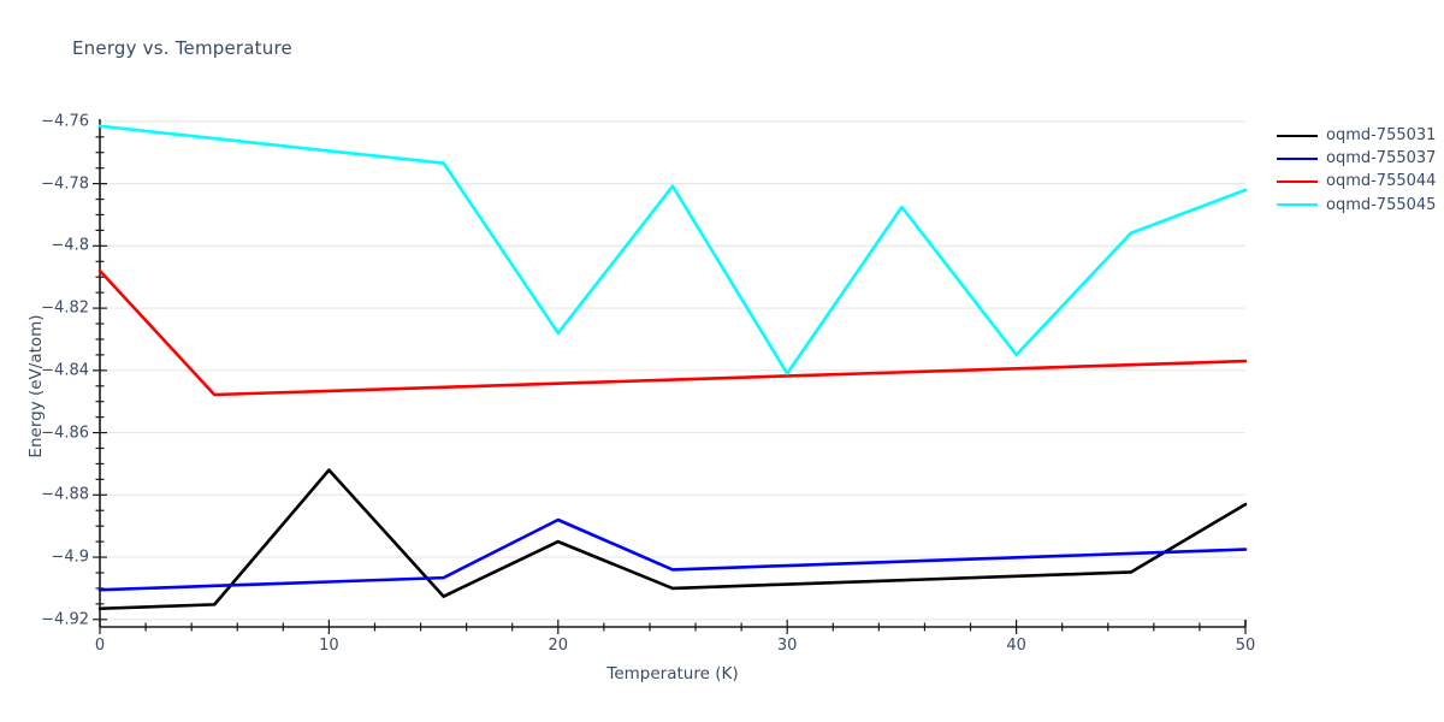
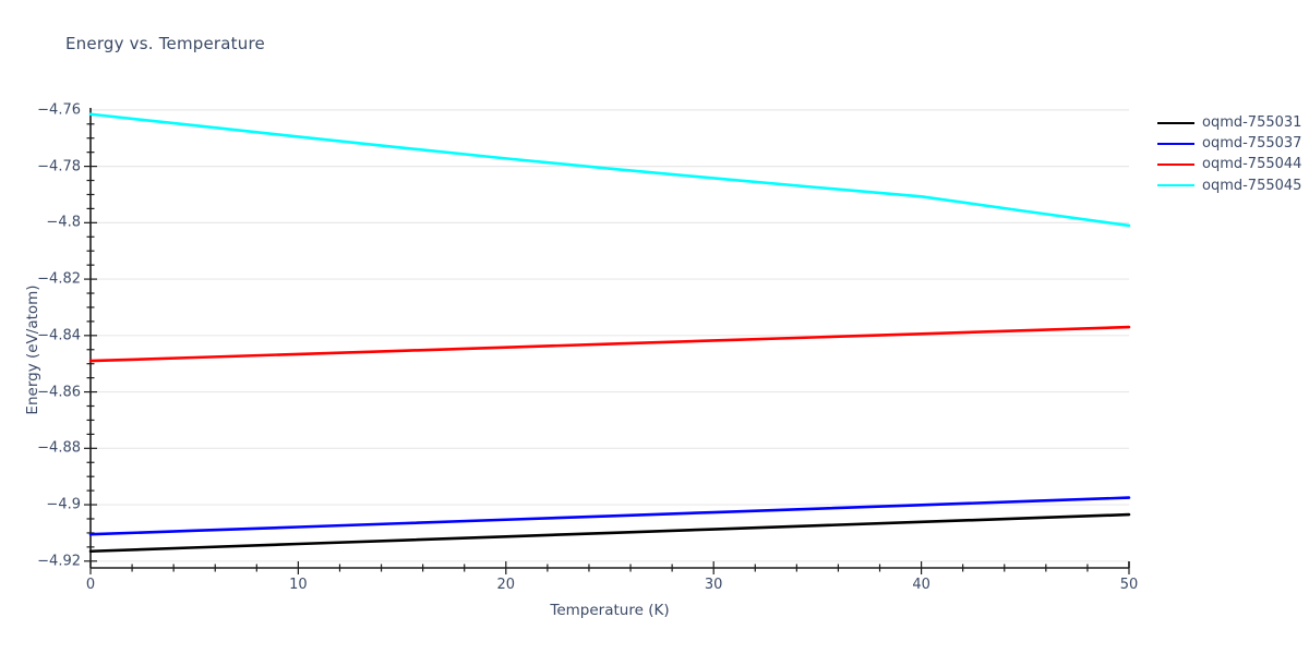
oqmd-755044/0: -4.808 -> -4.849
oqmd-755031/10: -4.872 -> -4.914
oqmd-755031/20: -4.895 -> -4.911
oqmd-755037/20: -4.888 -> -4.905
oqmd-755045/20: -4.828 -> -4.777
oqmd-755045/30: -4.841 -> -4.784
oqmd-755045/40: -4.835 -> -4.791
oqmd-755031/50: -4.883 -> -4.904
oqmd-755045/50: -4.782 -> -4.801
